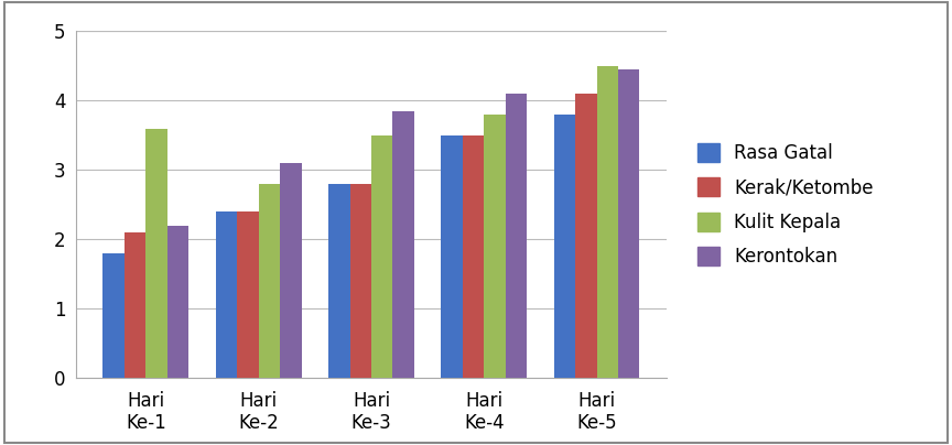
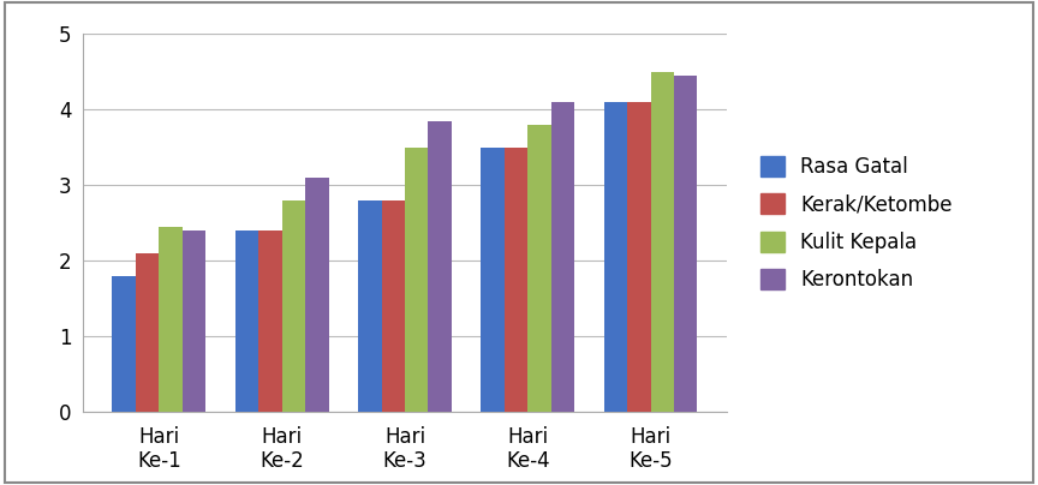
Kulit Kepala/Hari Ke-1: 3.60 -> 2.45
Kerontokan/Hari Ke-1: 2.20 -> 2.40
Rasa Gatal/Hari Ke-5: 3.8 -> 4.1
